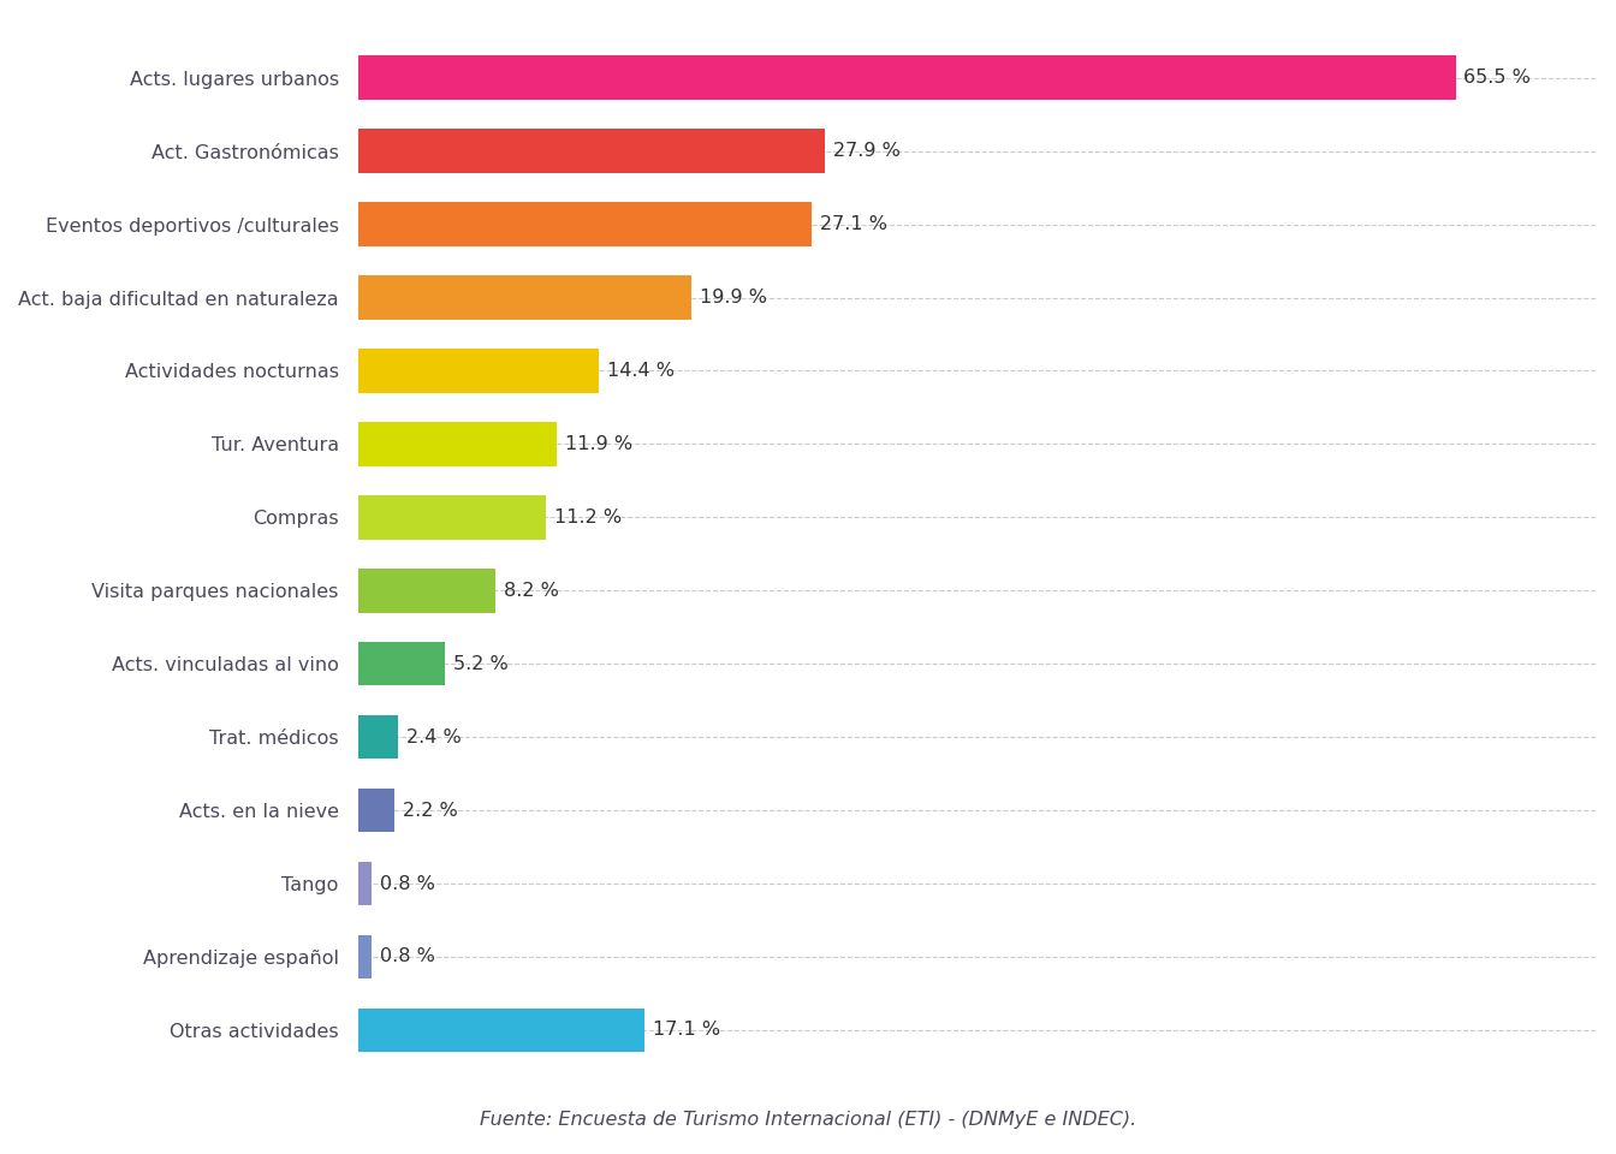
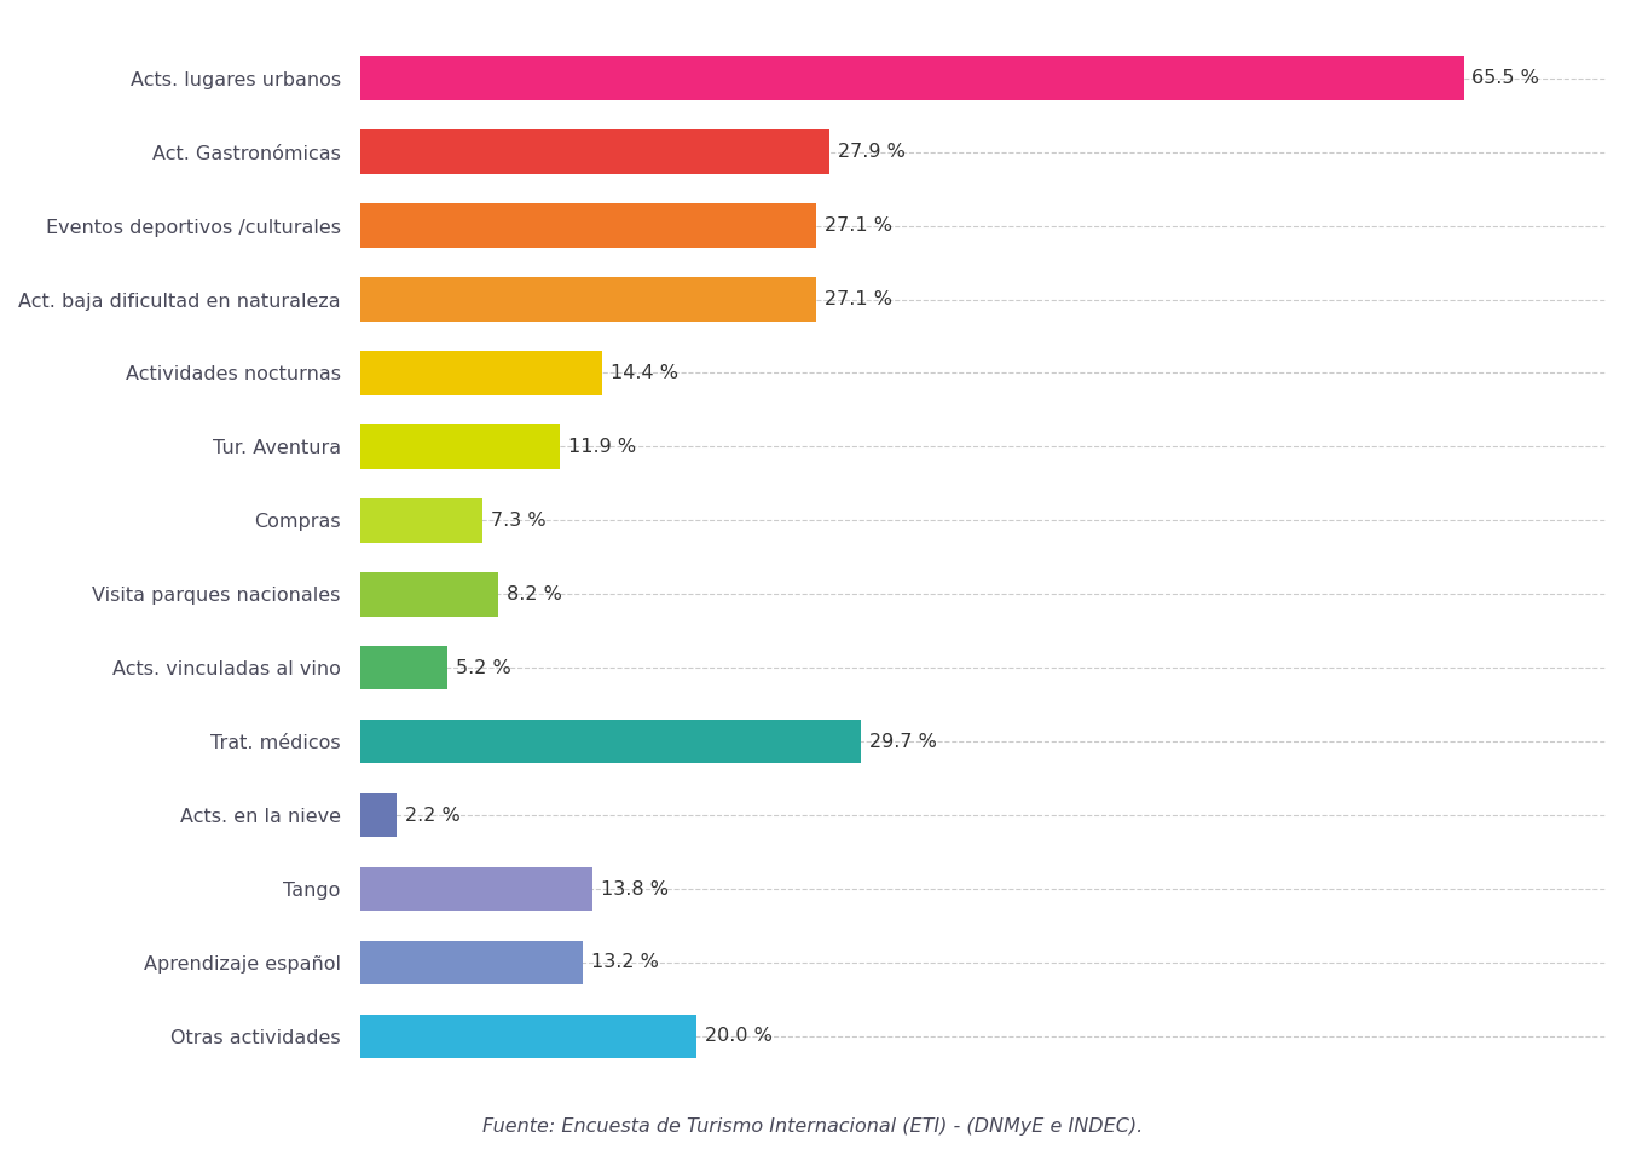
Act. baja dificultad en naturaleza: 19.9 -> 27.1
Compras: 11.2 -> 7.3
Trat. médicos: 2.4 -> 29.7
Tango: 0.8 -> 13.8
Aprendizaje español: 0.8 -> 13.2
Otras actividades: 17.1 -> 20.0
